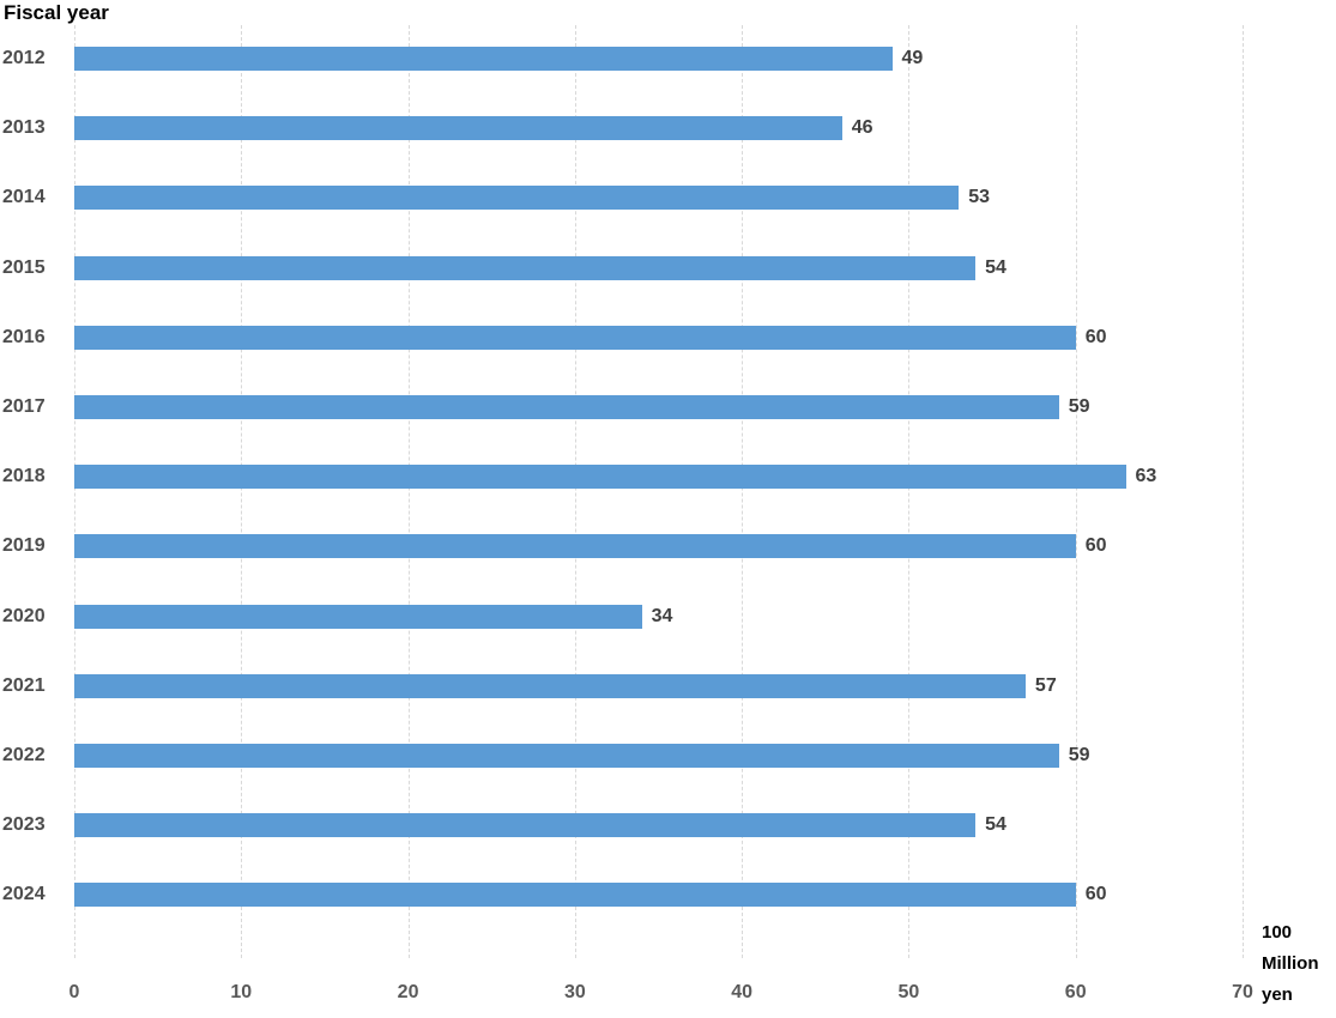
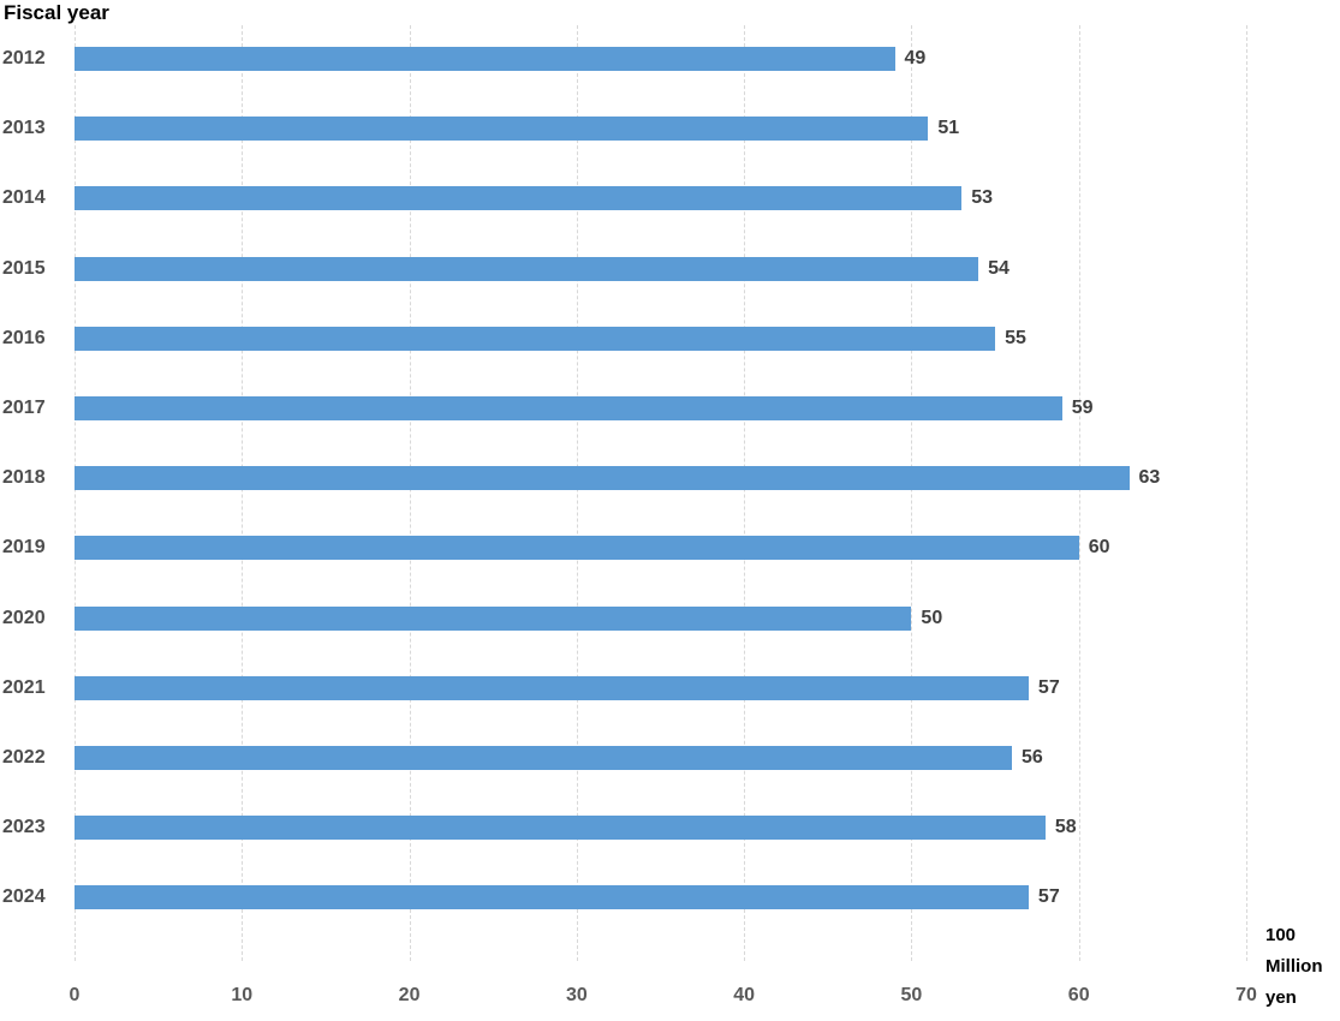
2013: 46 -> 51
2016: 60 -> 55
2020: 34 -> 50
2022: 59 -> 56
2023: 54 -> 58
2024: 60 -> 57
